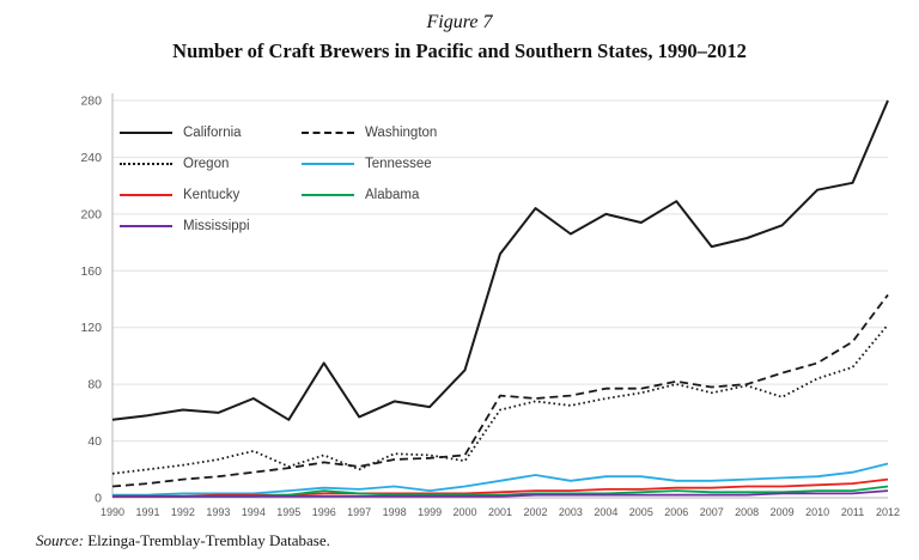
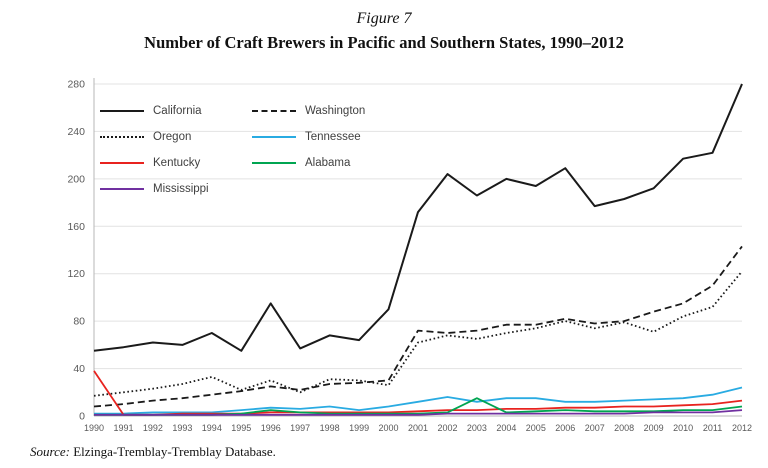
Kentucky/1990: 1 -> 38
Alabama/2003: 3 -> 15
